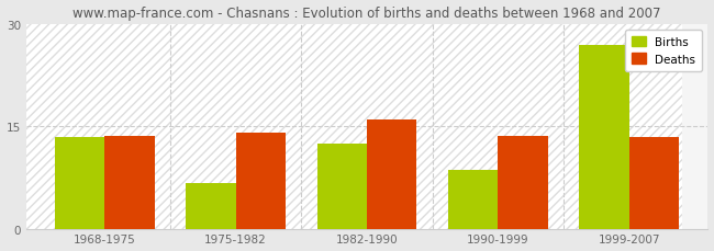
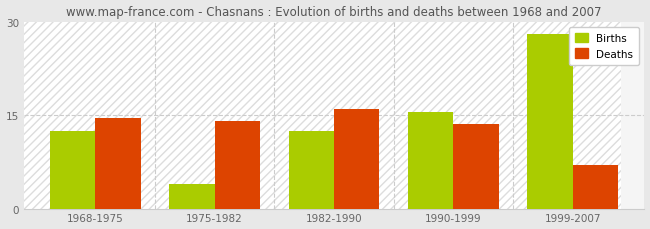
Births/1968-1975: 13.4 -> 12.5
Deaths/1968-1975: 13.6 -> 14.5
Births/1975-1982: 6.6 -> 4.0
Births/1990-1999: 8.6 -> 15.5
Births/1999-2007: 26.8 -> 28.0
Deaths/1999-2007: 13.4 -> 7.0
